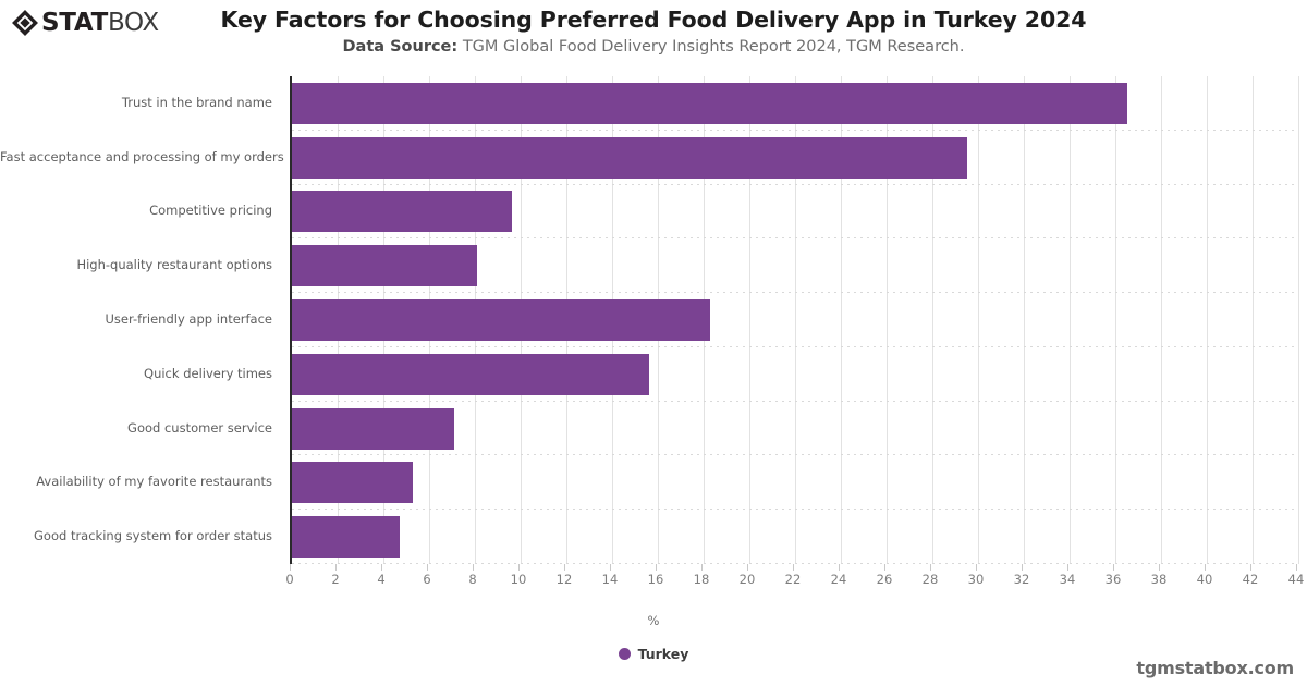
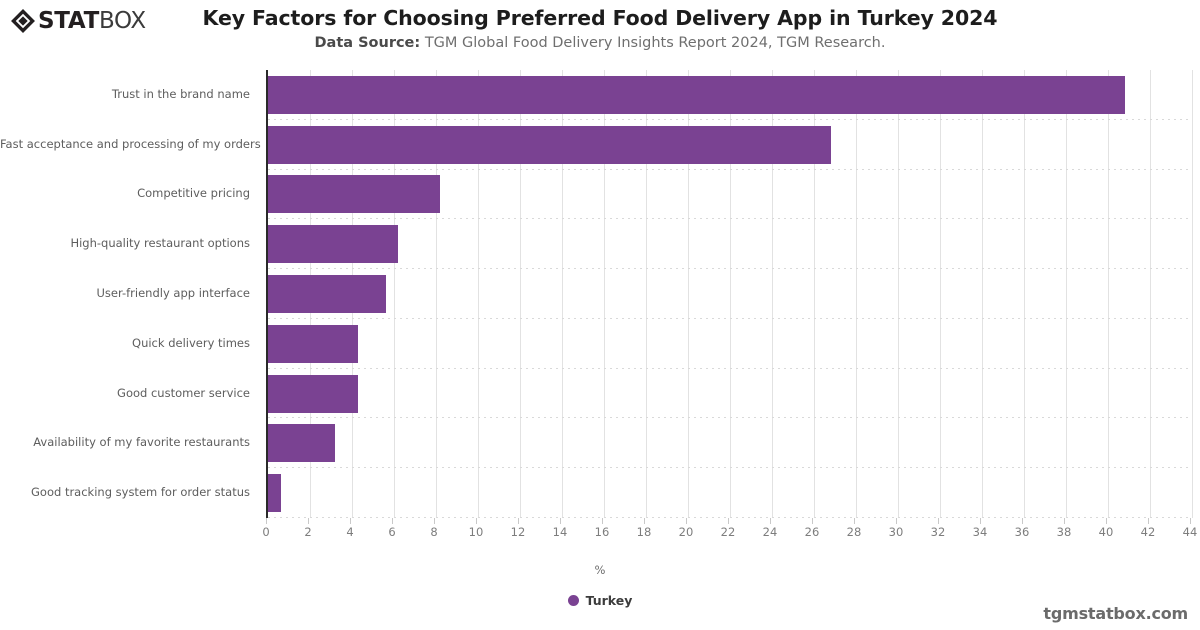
Trust in the brand name: 36.5 -> 40.8
Fast acceptance and processing of my orders: 29.5 -> 26.8
Competitive pricing: 9.6 -> 8.2
High-quality restaurant options: 8.1 -> 6.2
User-friendly app interface: 18.3 -> 5.6
Quick delivery times: 15.6 -> 4.3
Good customer service: 7.1 -> 4.3
Availability of my favorite restaurants: 5.3 -> 3.2
Good tracking system for order status: 4.7 -> 0.6
